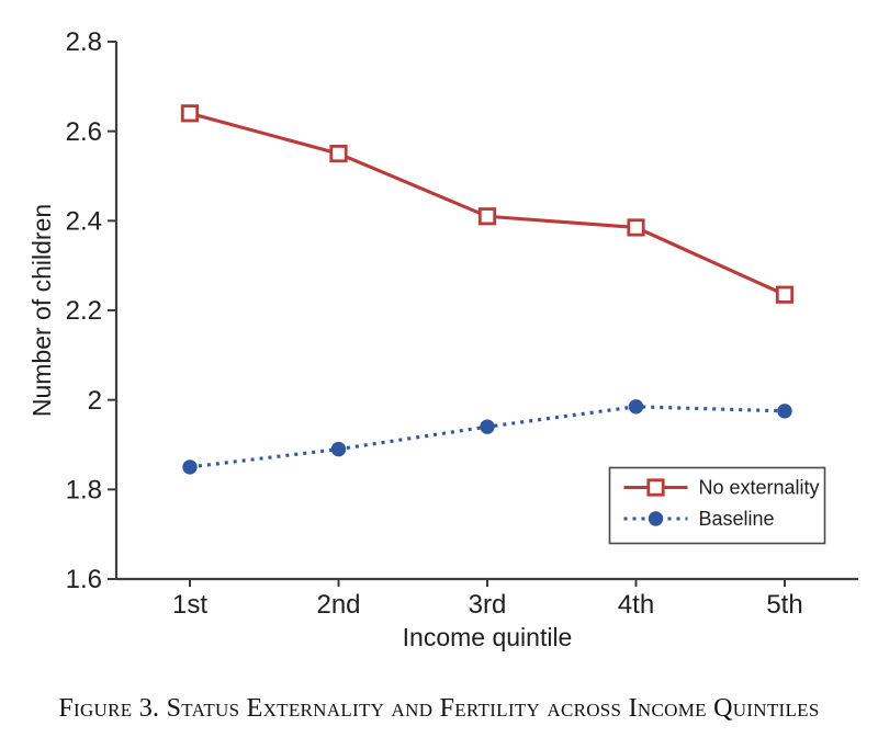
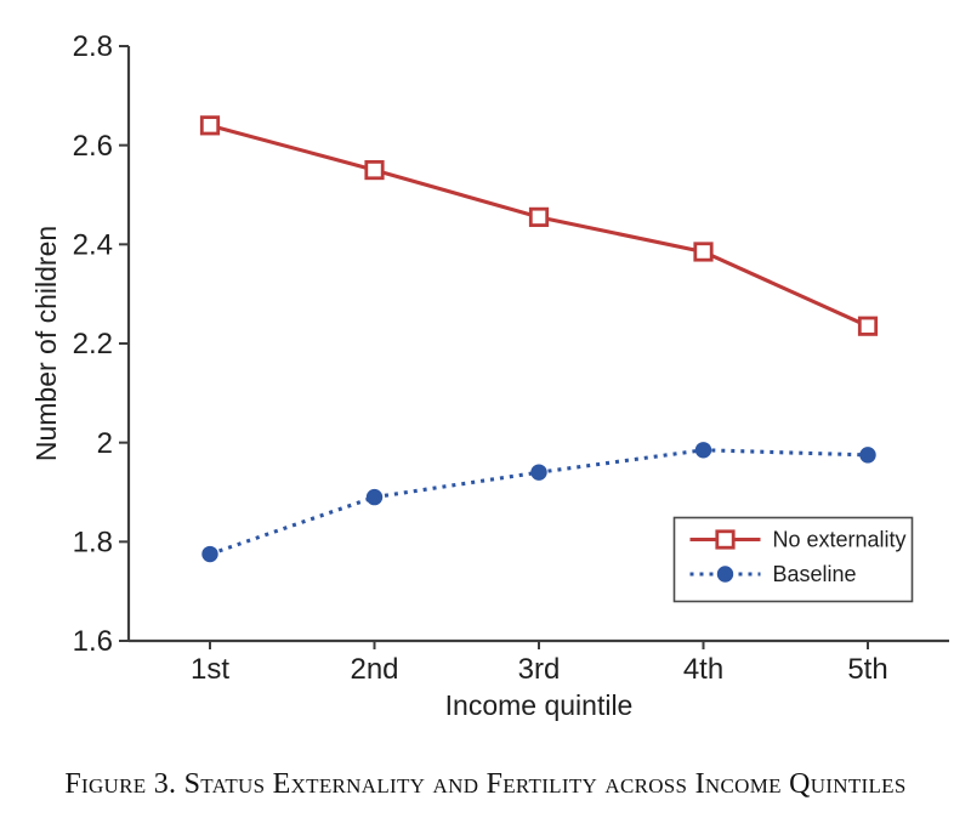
Baseline/1st: 1.85 -> 1.77
No externality/3rd: 2.41 -> 2.46
